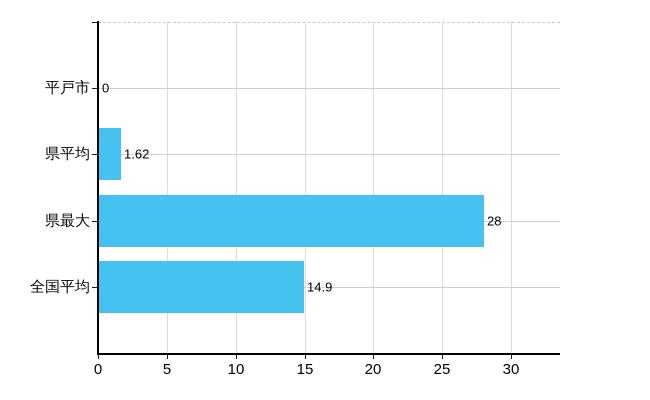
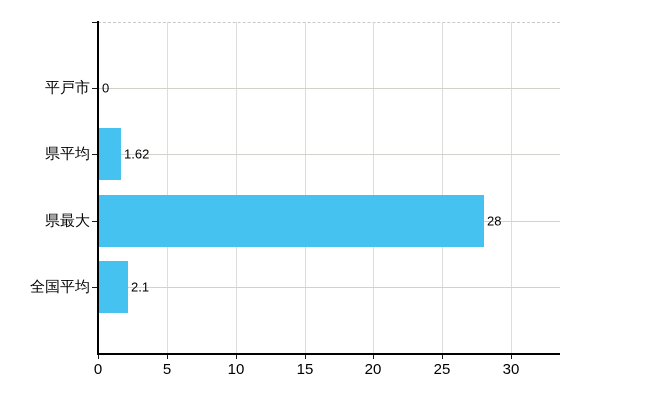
全国平均: 14.9 -> 2.1
